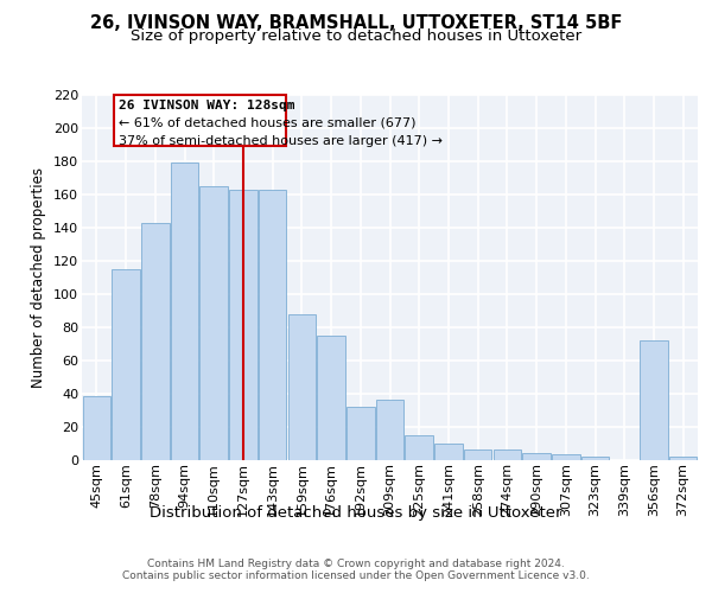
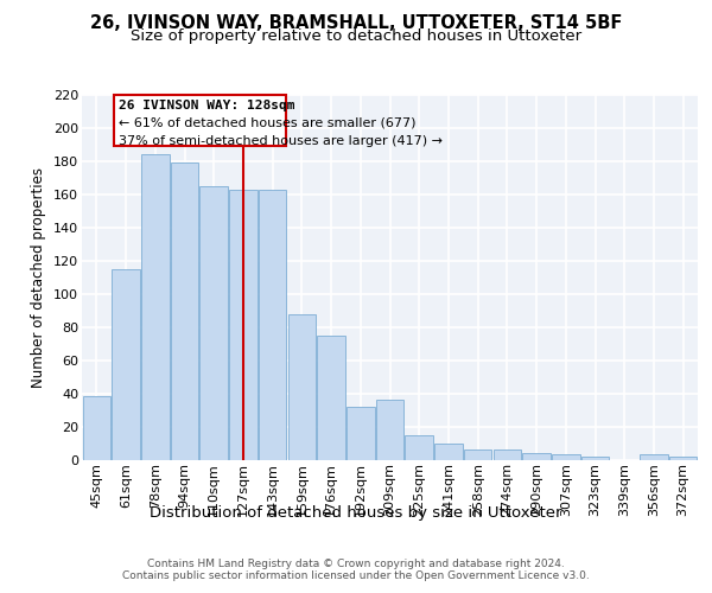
78sqm: 143 -> 184
356sqm: 72 -> 3
